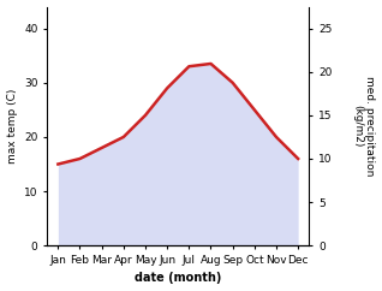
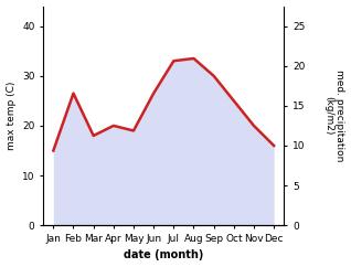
Feb: 16.0 -> 26.5
May: 24.0 -> 19.0
Jun: 29.0 -> 26.5
